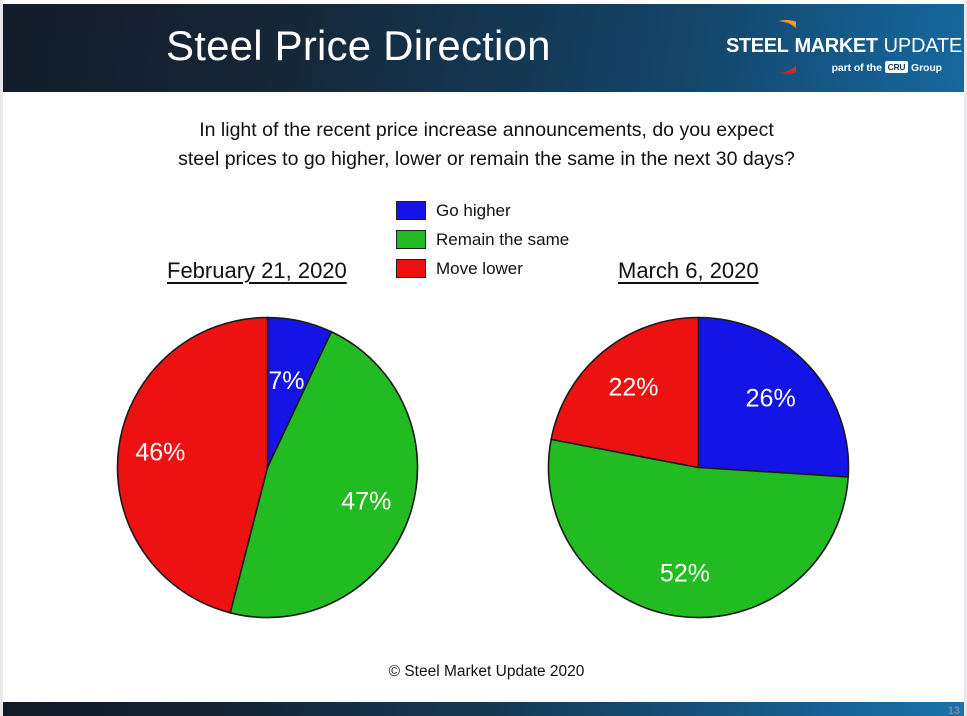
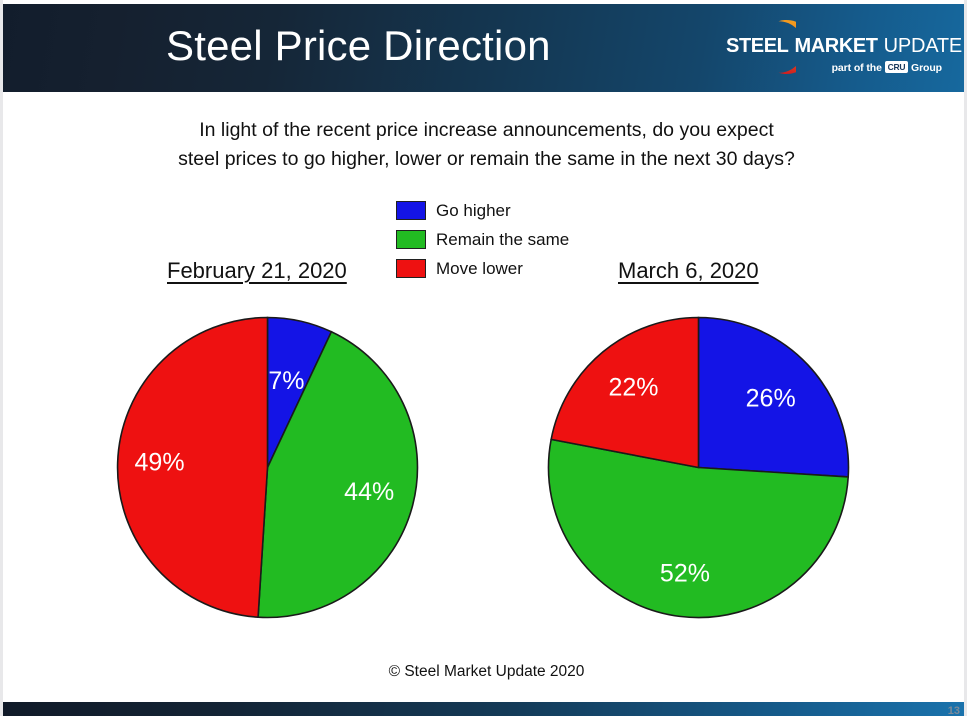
February 21, 2020/Remain the same: 47% -> 44%
February 21, 2020/Move lower: 46% -> 49%
